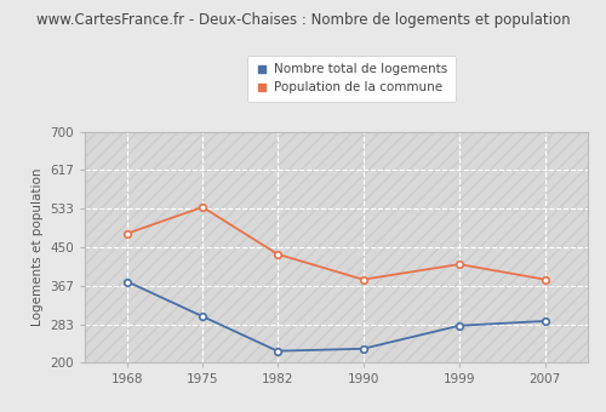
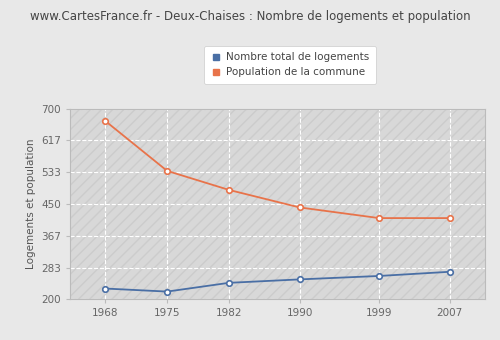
Nombre total de logements/1968: 375 -> 228
Population de la commune/1968: 480 -> 668
Nombre total de logements/1975: 300 -> 220
Nombre total de logements/1982: 225 -> 243
Population de la commune/1982: 435 -> 487
Nombre total de logements/1990: 230 -> 252
Population de la commune/1990: 380 -> 441
Nombre total de logements/1999: 280 -> 261
Nombre total de logements/2007: 290 -> 272
Population de la commune/2007: 380 -> 413
